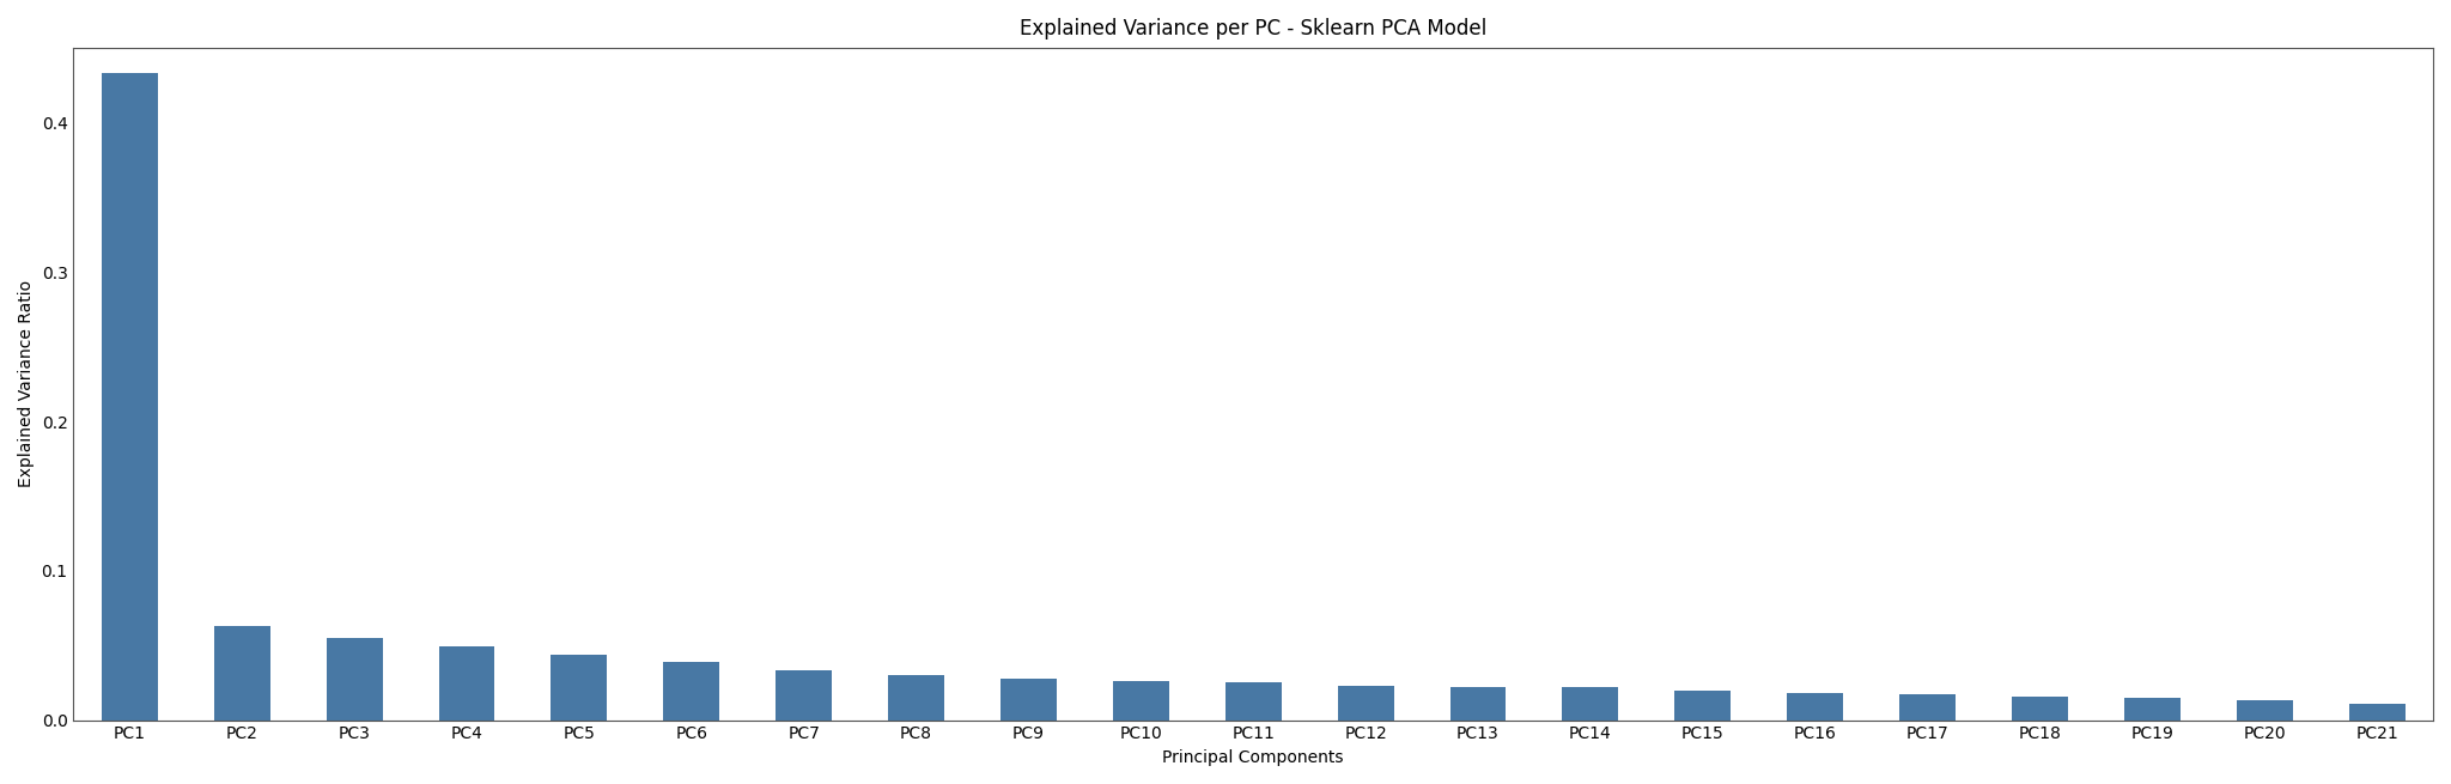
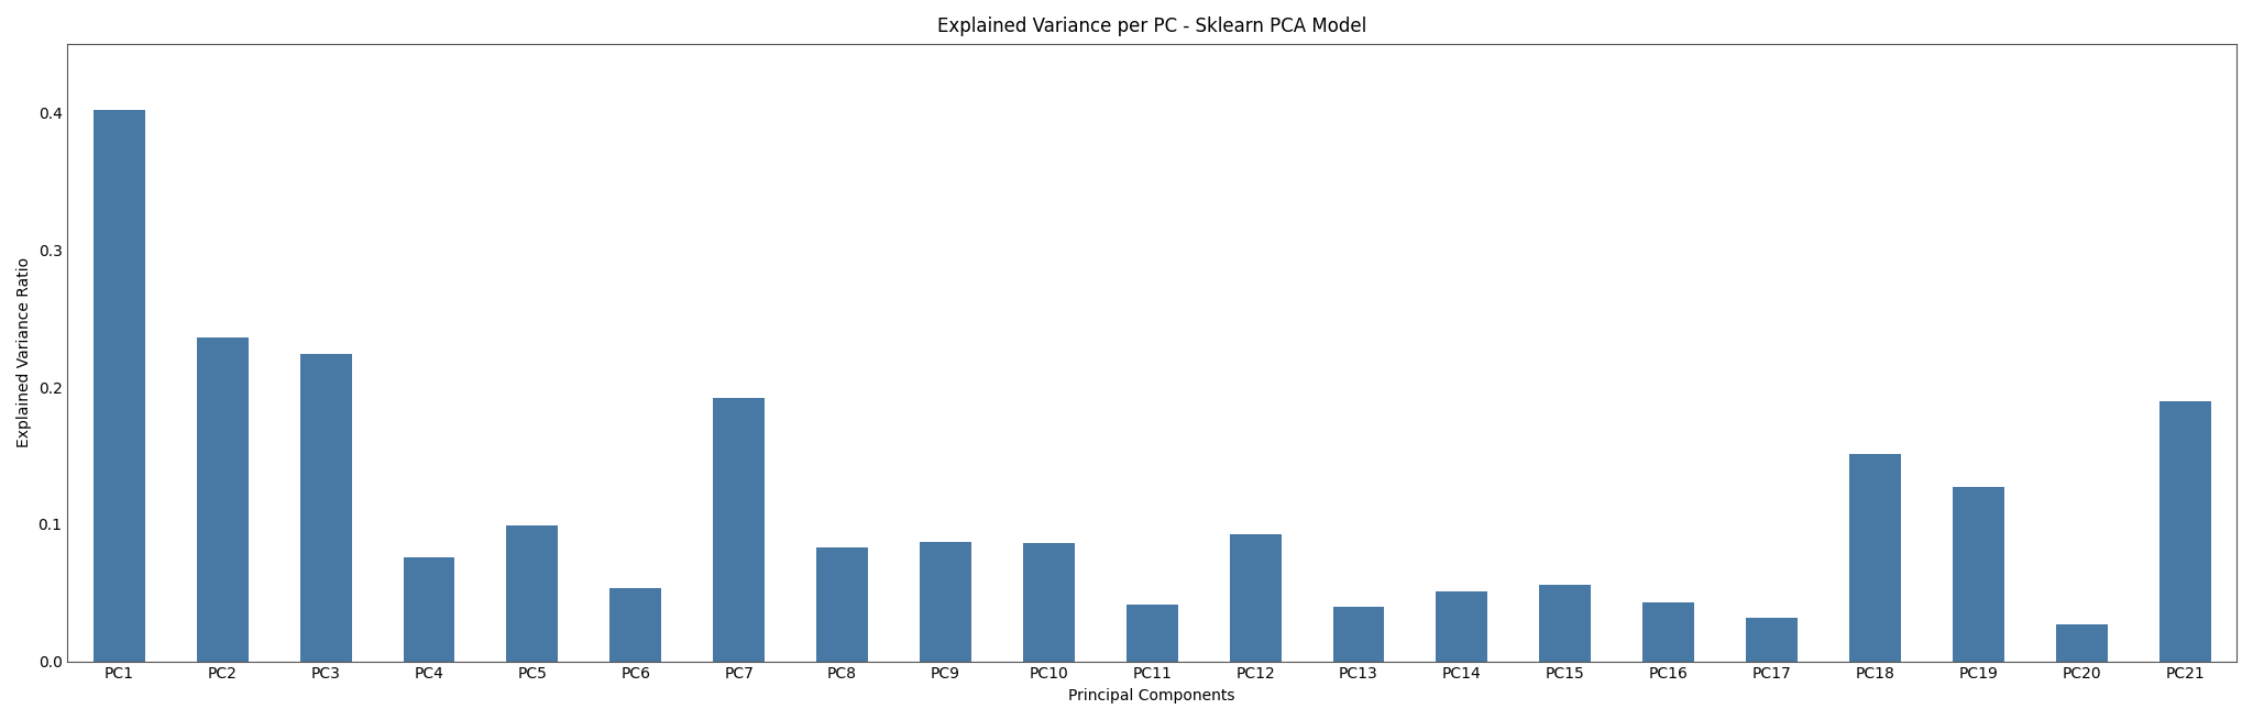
PC1: 0.433 -> 0.402
PC2: 0.063 -> 0.236
PC3: 0.055 -> 0.224
PC4: 0.049 -> 0.076
PC5: 0.044 -> 0.099
PC6: 0.039 -> 0.053
PC7: 0.033 -> 0.192
PC8: 0.030 -> 0.083
PC9: 0.028 -> 0.087
PC10: 0.026 -> 0.086
PC11: 0.025 -> 0.041
PC12: 0.023 -> 0.093
PC13: 0.022 -> 0.040
PC14: 0.022 -> 0.051
PC15: 0.020 -> 0.056
PC16: 0.018 -> 0.043
PC17: 0.017 -> 0.032
PC18: 0.016 -> 0.151
PC19: 0.015 -> 0.127
PC20: 0.013 -> 0.027
PC21: 0.011 -> 0.190
